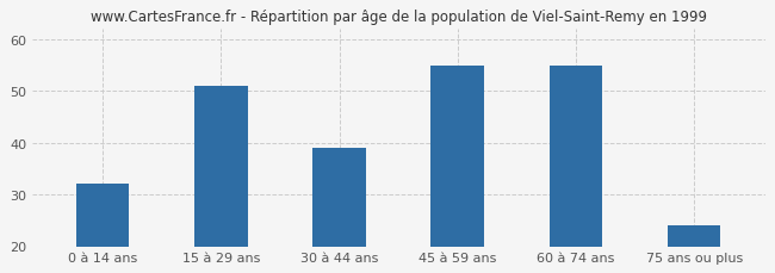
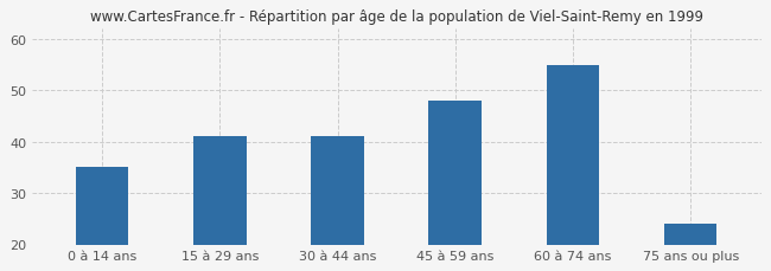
0 à 14 ans: 32 -> 35
15 à 29 ans: 51 -> 41
30 à 44 ans: 39 -> 41
45 à 59 ans: 55 -> 48
